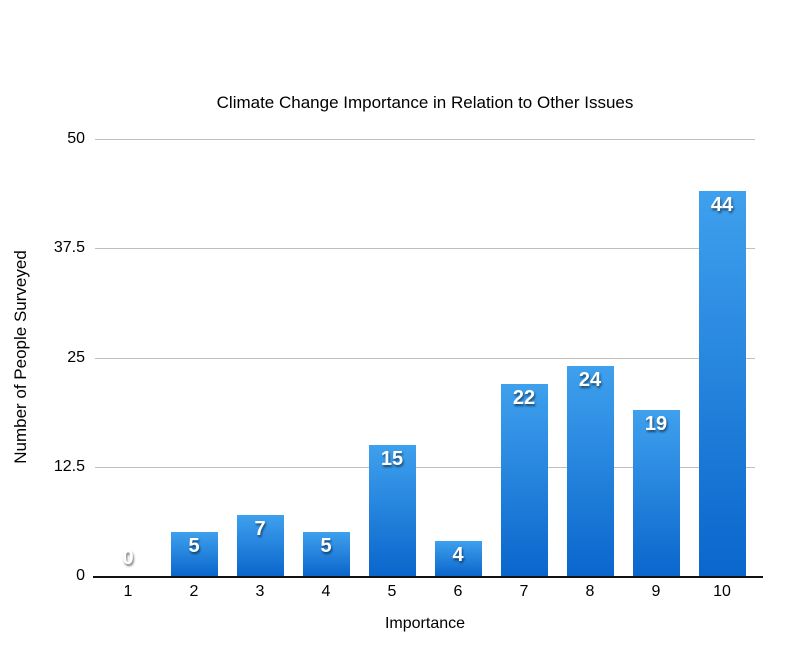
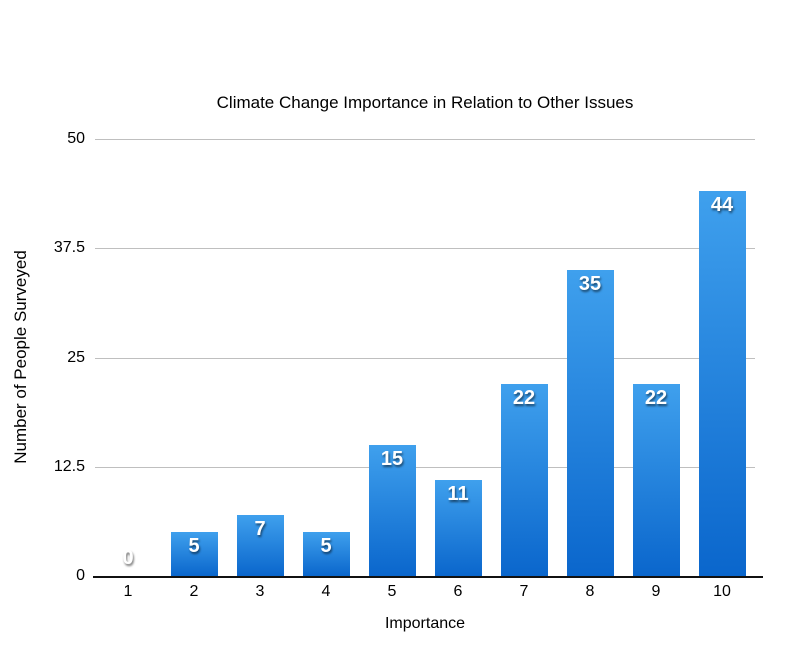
6: 4 -> 11
8: 24 -> 35
9: 19 -> 22
